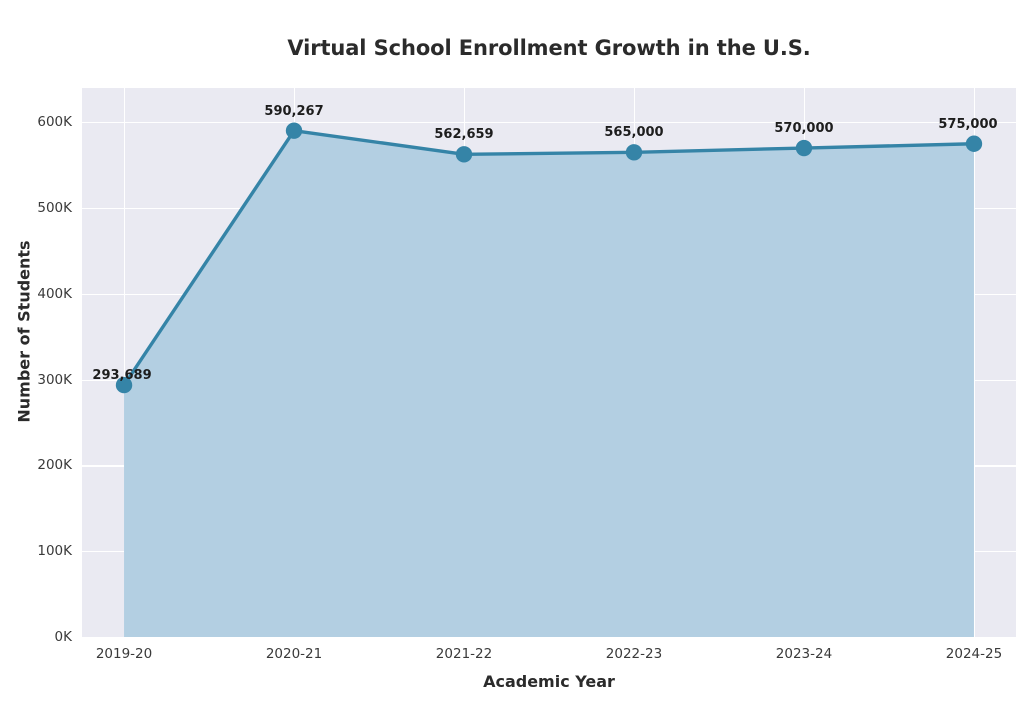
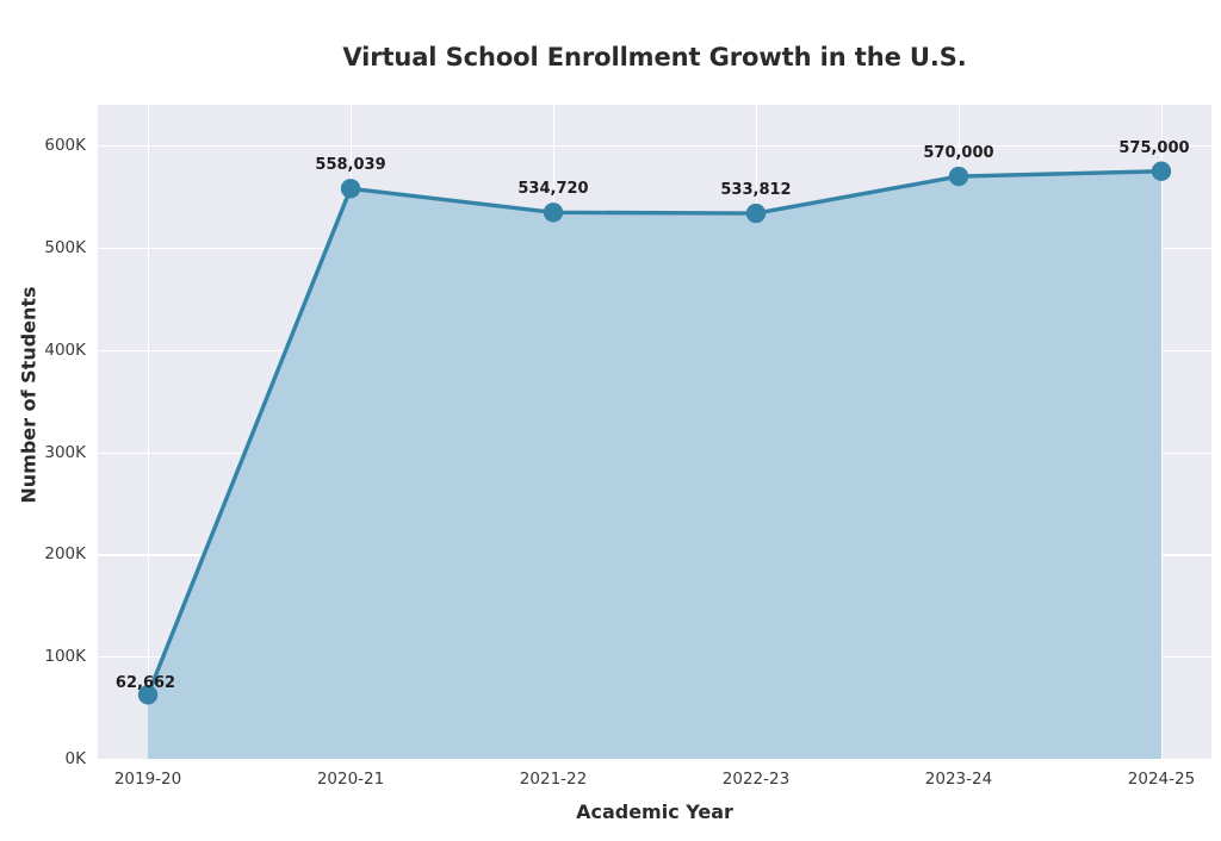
2019-20: 293,689 -> 62,662
2020-21: 590,267 -> 558,039
2021-22: 562,659 -> 534,720
2022-23: 565,000 -> 533,812
